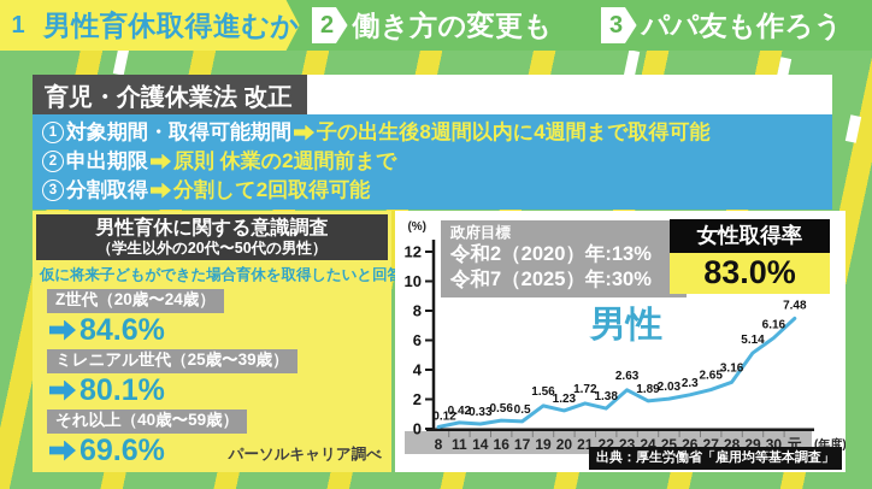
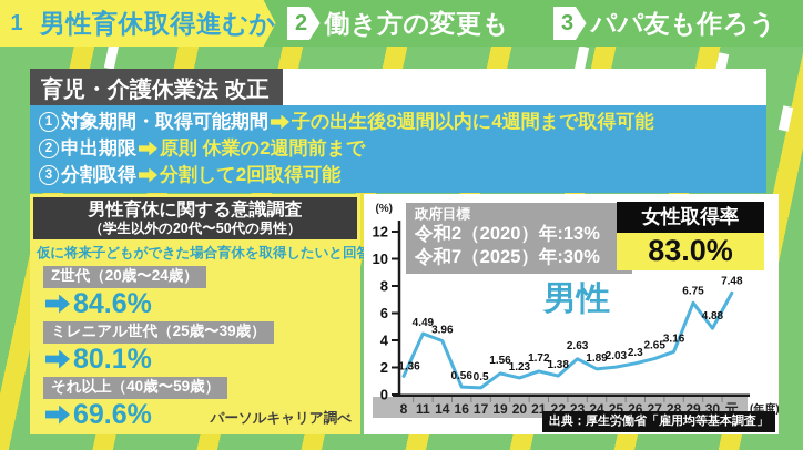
8: 0.12 -> 1.36
11: 0.42 -> 4.49
14: 0.33 -> 3.96
29: 5.14 -> 6.75
30: 6.16 -> 4.88
